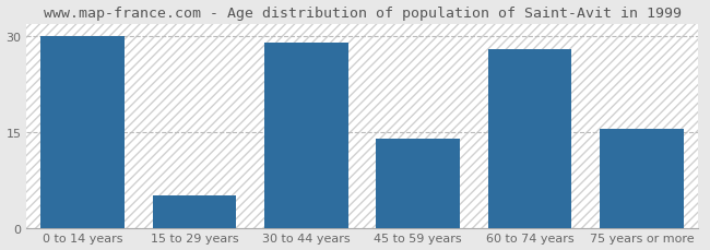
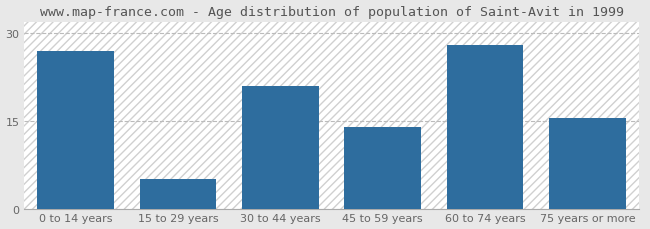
0 to 14 years: 30.0 -> 27.0
30 to 44 years: 29.0 -> 21.0
